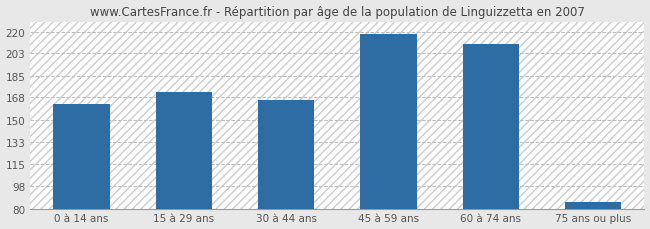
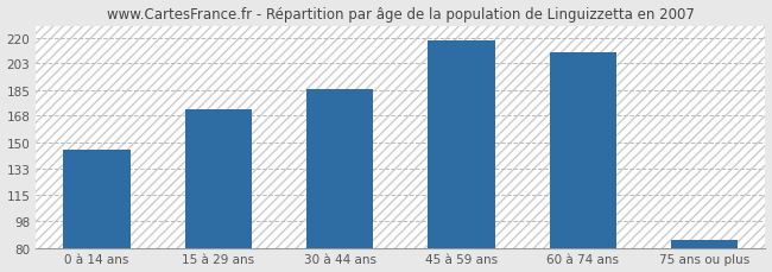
0 à 14 ans: 163 -> 145
30 à 44 ans: 166 -> 186
